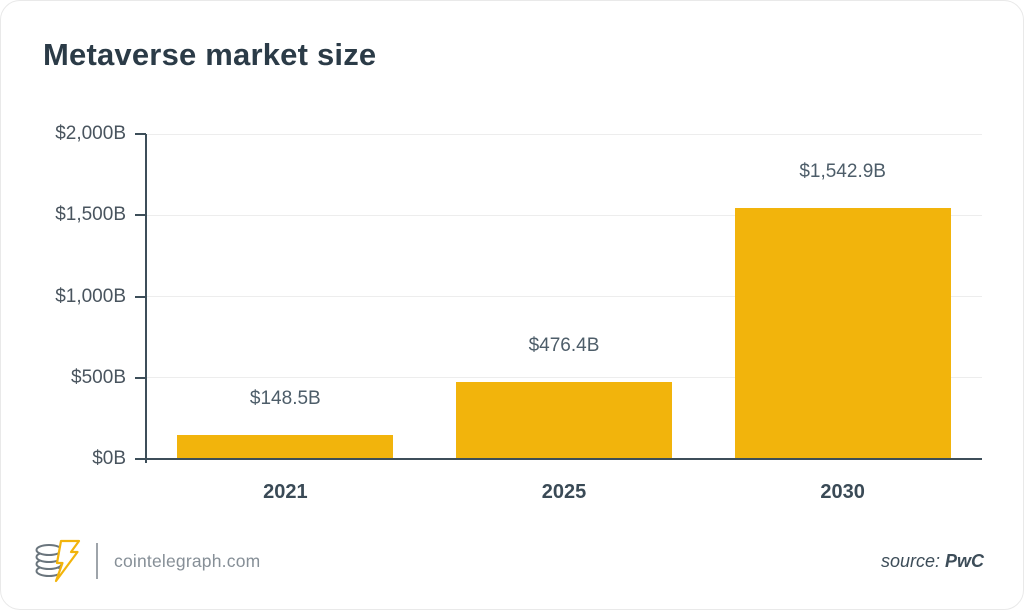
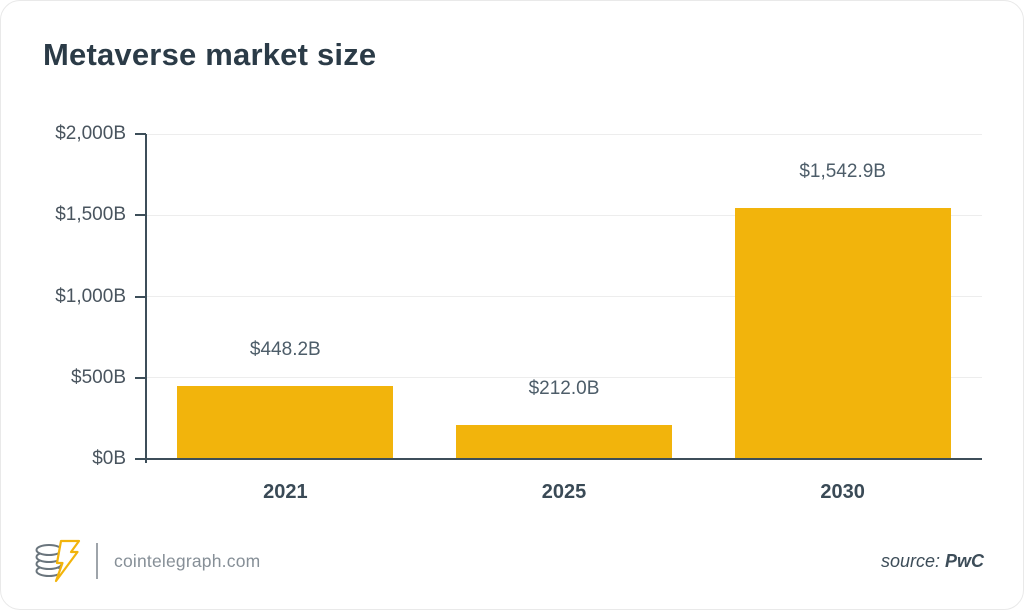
2021: $148.5B -> $448.2B
2025: $476.4B -> $212.0B
